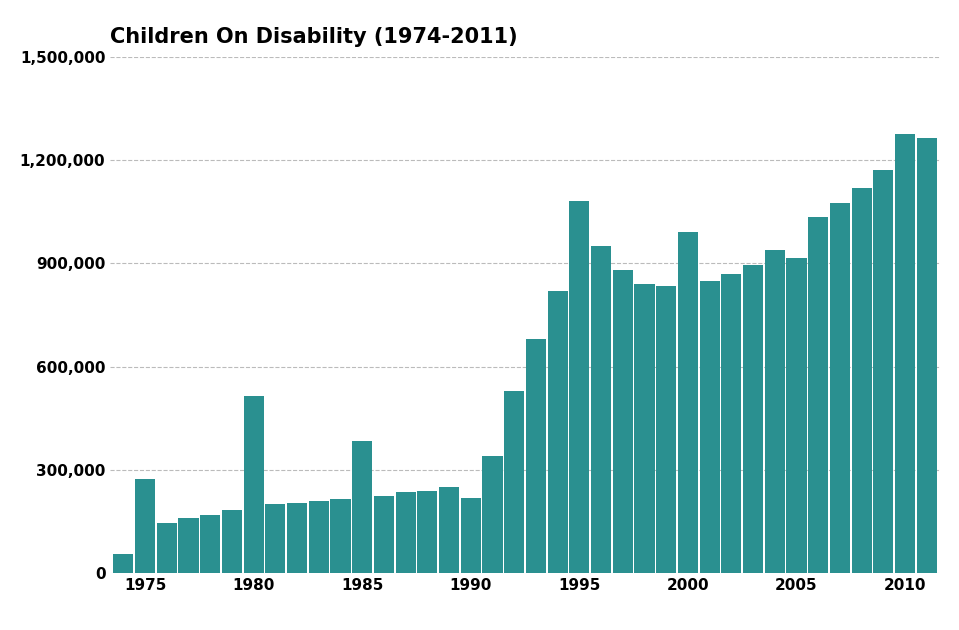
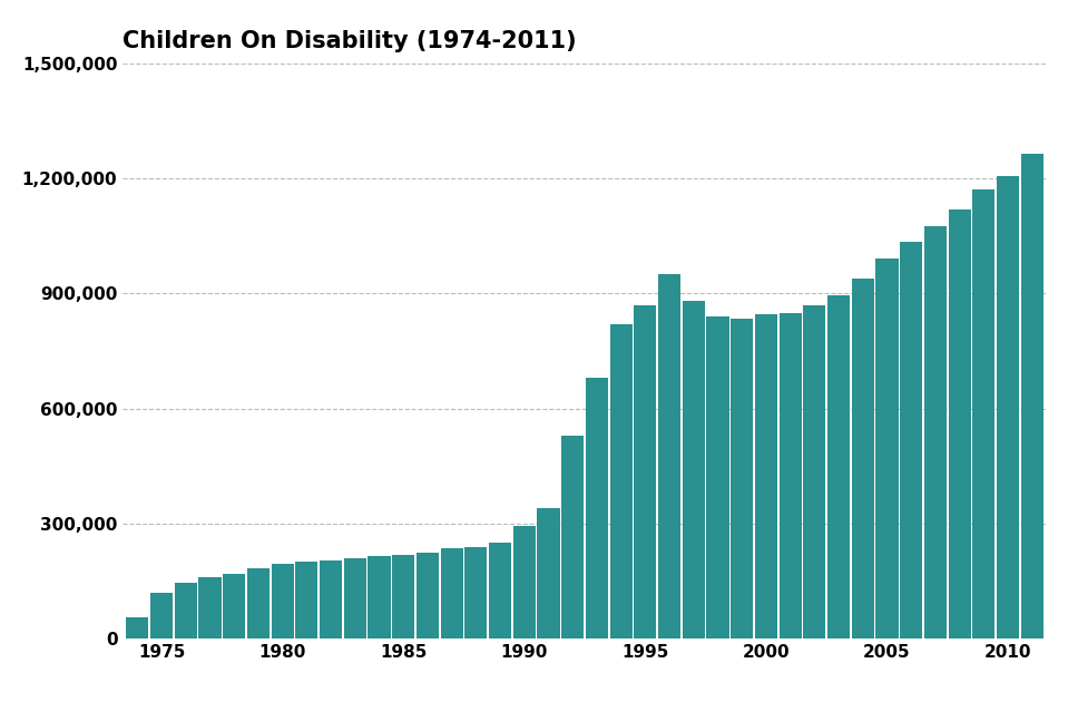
1975: 275,000 -> 120,000
1980: 515,000 -> 195,000
1985: 385,000 -> 220,000
1990: 220,000 -> 295,000
1995: 1,080,000 -> 870,000
2000: 990,000 -> 845,000
2005: 915,000 -> 990,000
2010: 1,275,000 -> 1,205,000
